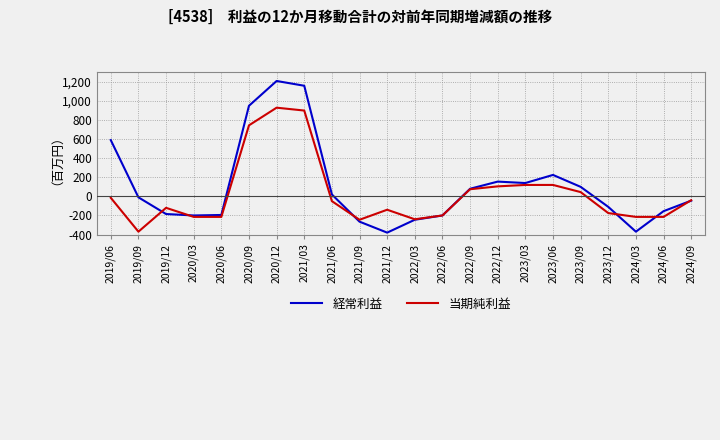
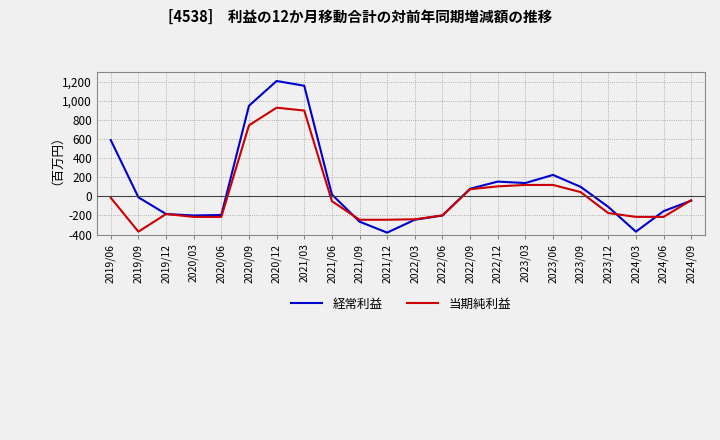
当期純利益/2019/12: -120 -> -180
当期純利益/2021/12: -140 -> -240
